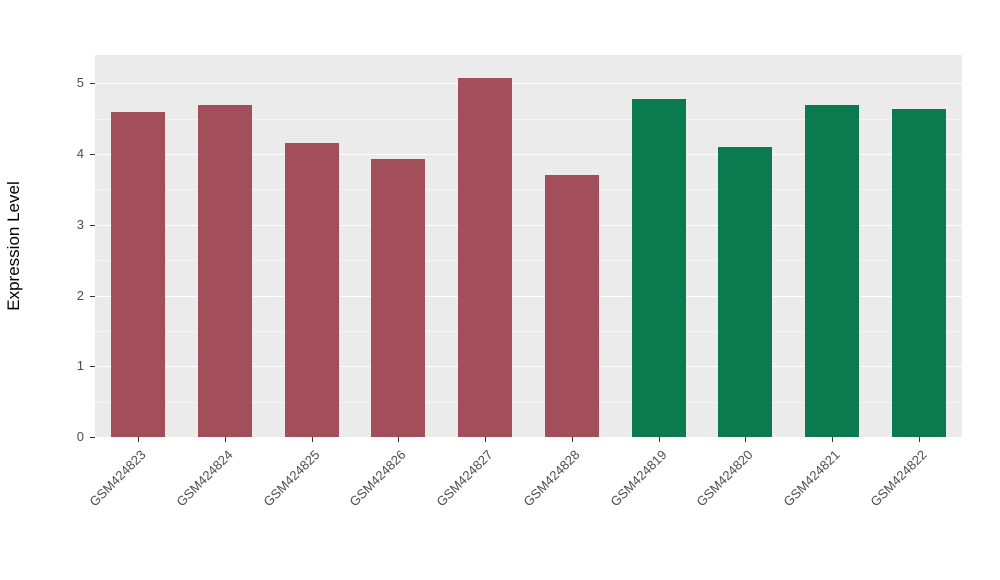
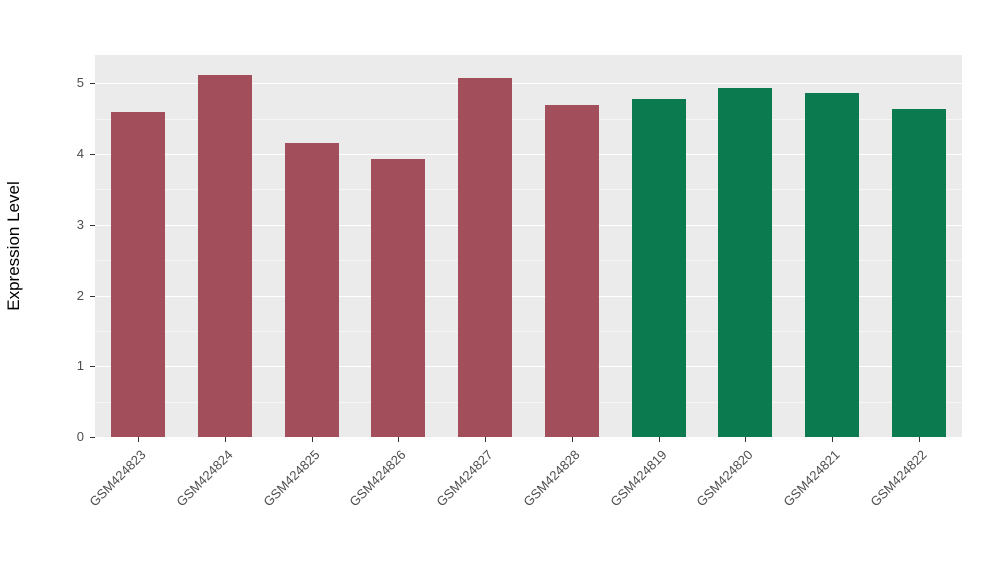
GSM424824: 4.7 -> 5.1
GSM424828: 3.7 -> 4.7
GSM424820: 4.1 -> 4.9
GSM424821: 4.7 -> 4.9
